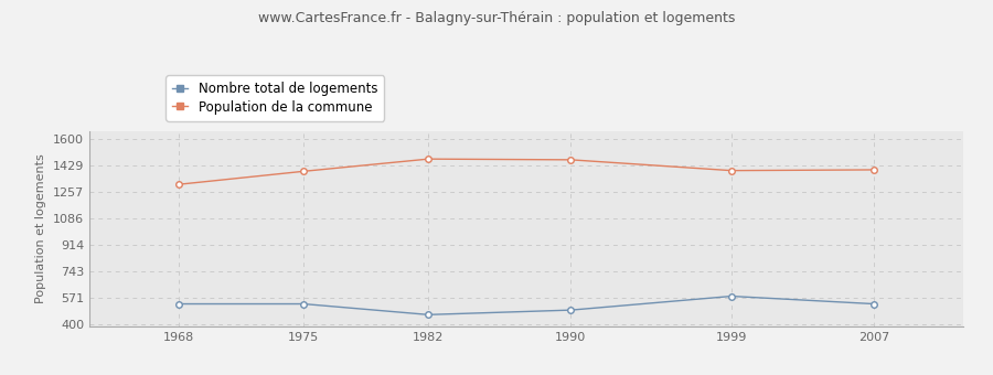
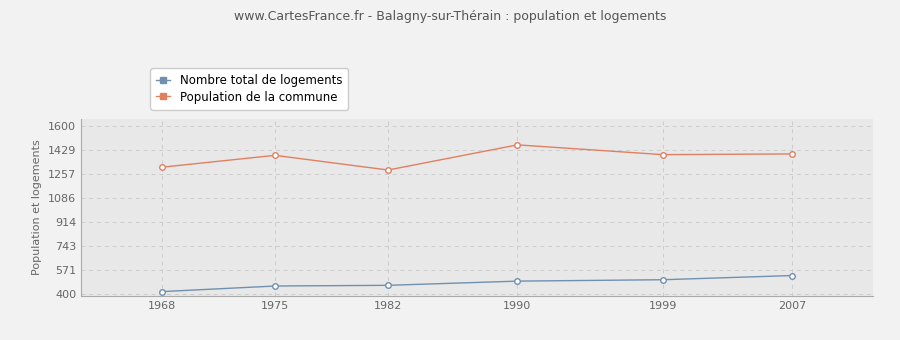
Nombre total de logements/1968: 530 -> 420
Nombre total de logements/1975: 530 -> 460
Population de la commune/1982: 1470 -> 1280
Nombre total de logements/1999: 580 -> 500
